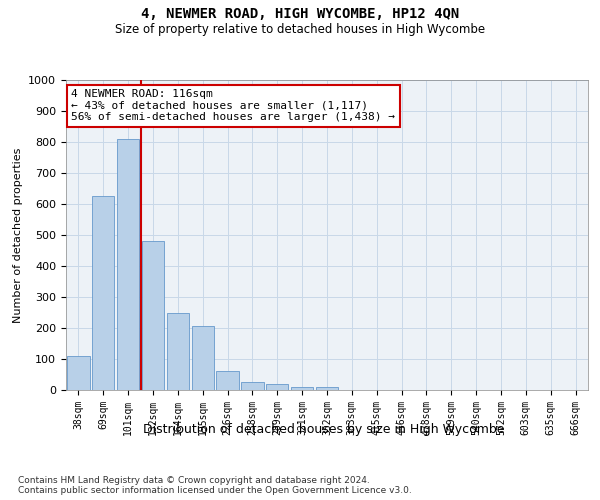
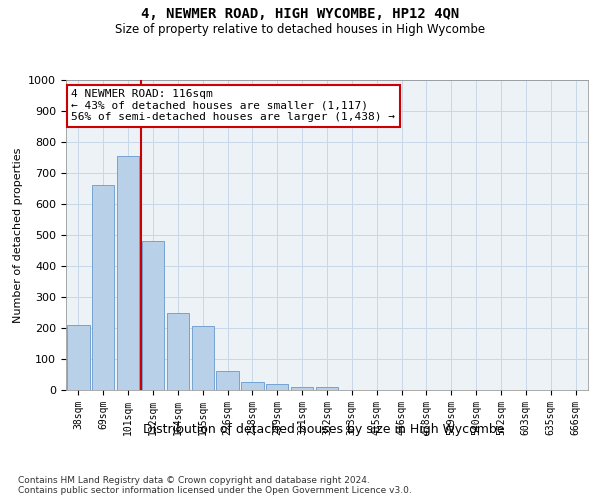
38sqm: 110 -> 210
69sqm: 625 -> 660
101sqm: 810 -> 755
